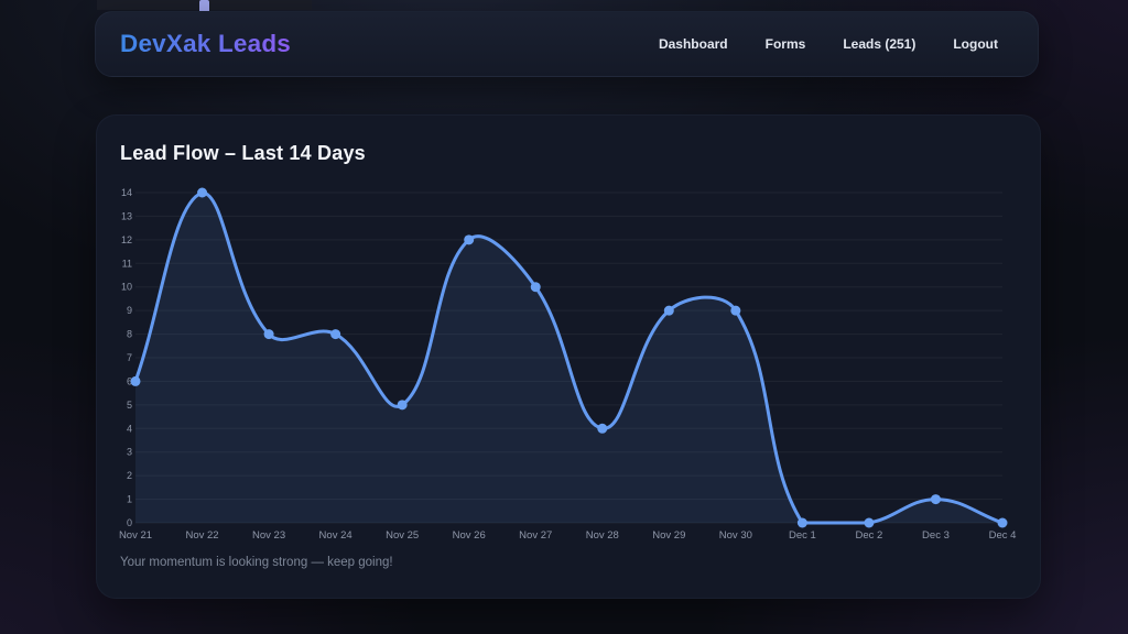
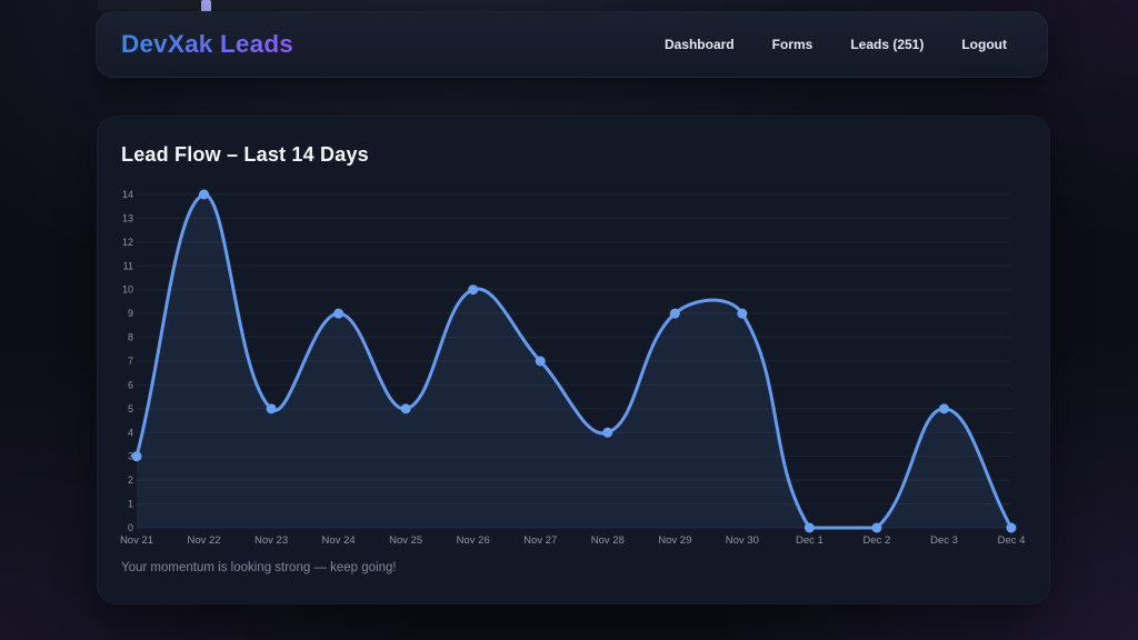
Nov 21: 6 -> 3
Nov 23: 8 -> 5
Nov 24: 8 -> 9
Nov 26: 12 -> 10
Nov 27: 10 -> 7
Dec 3: 1 -> 5
